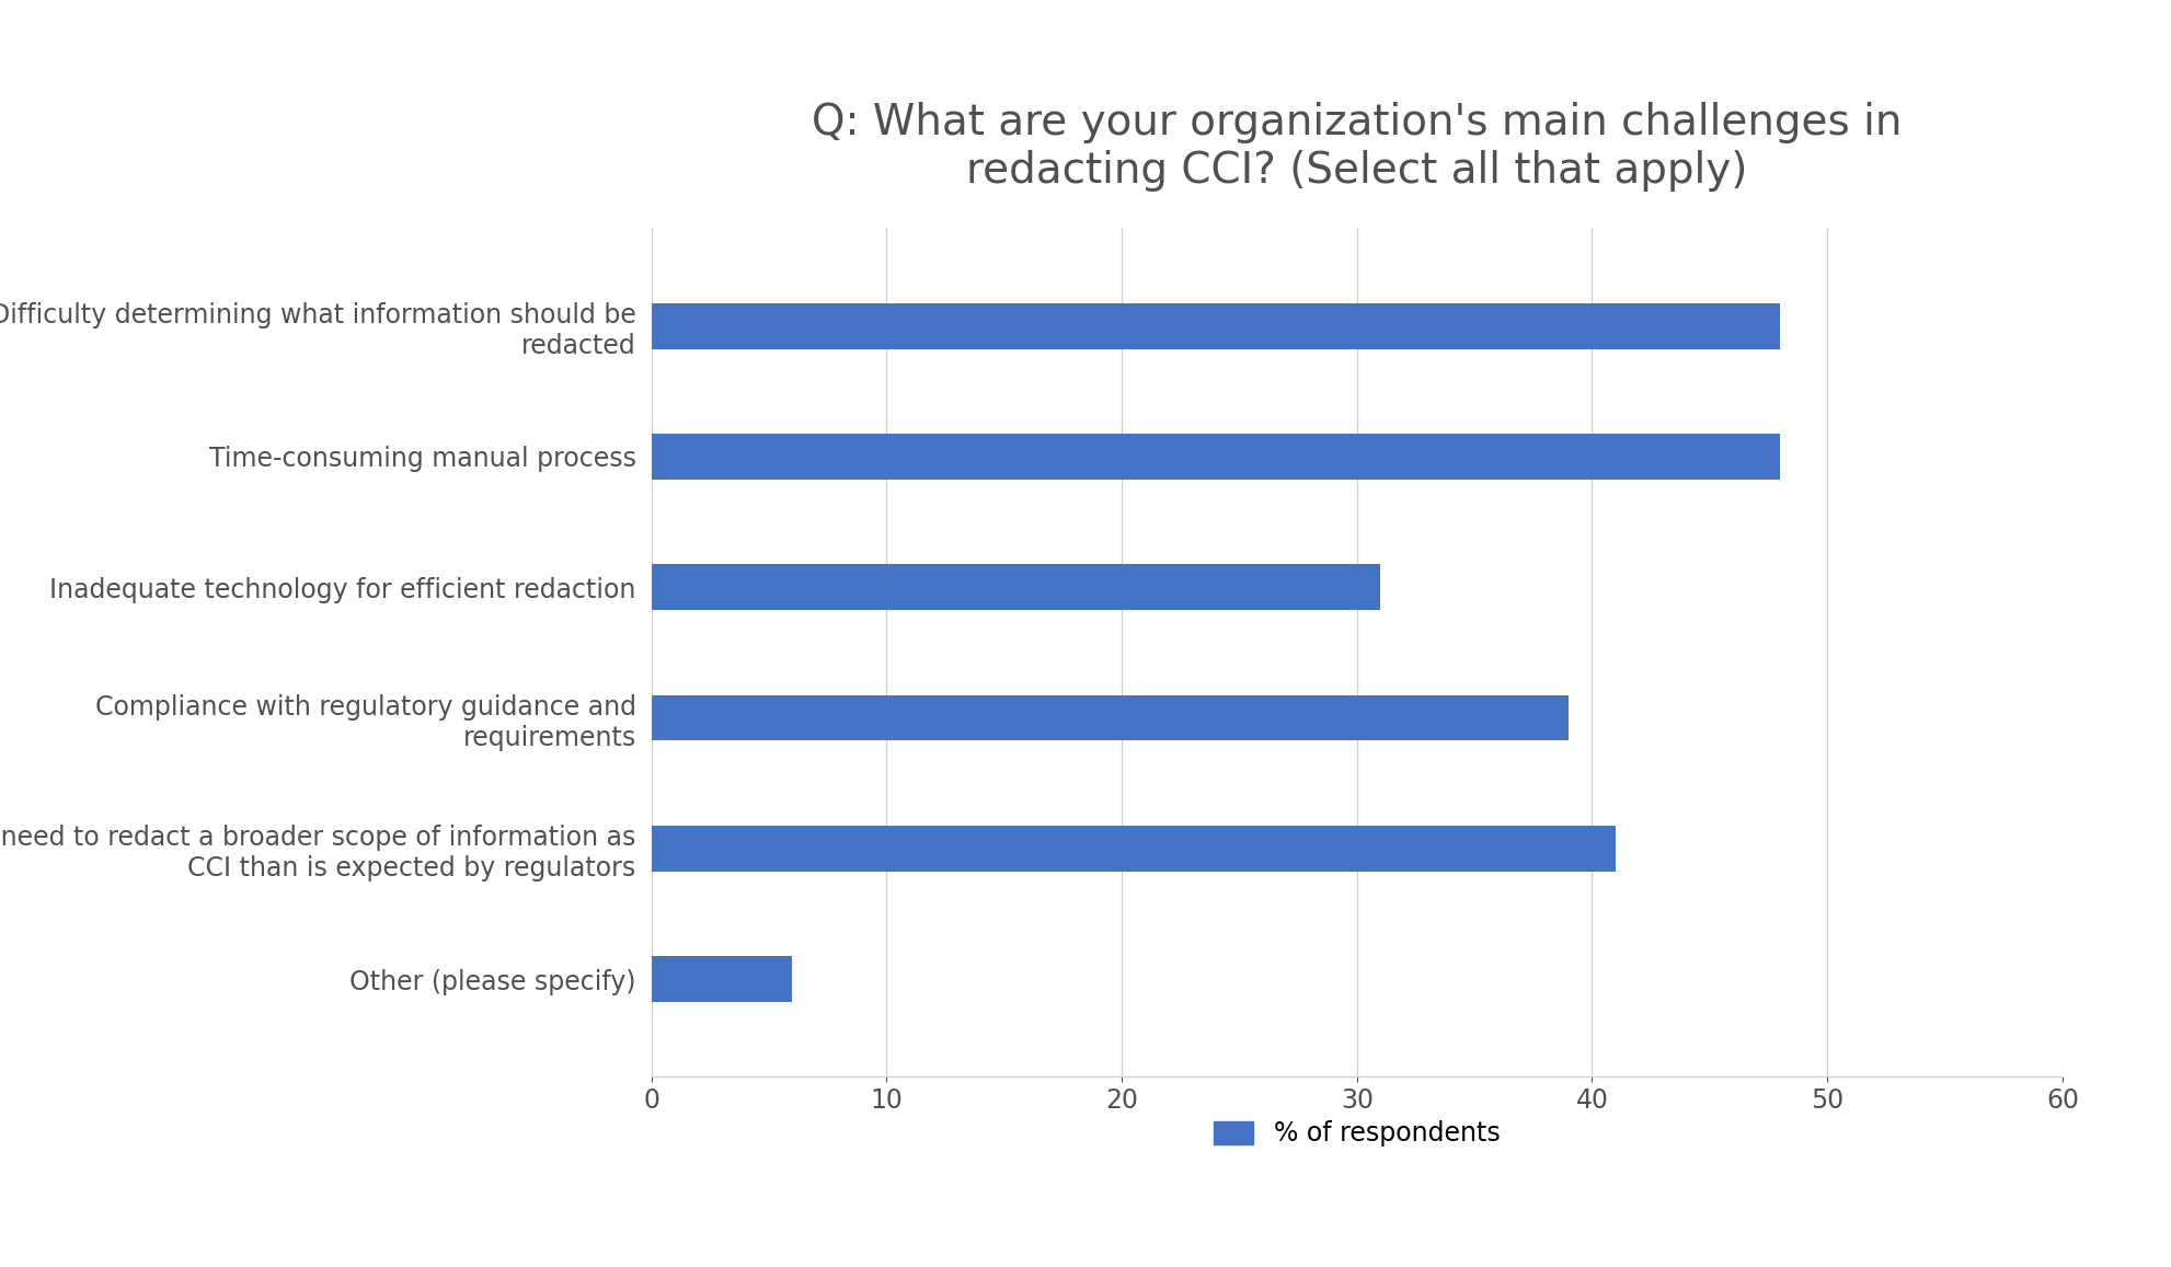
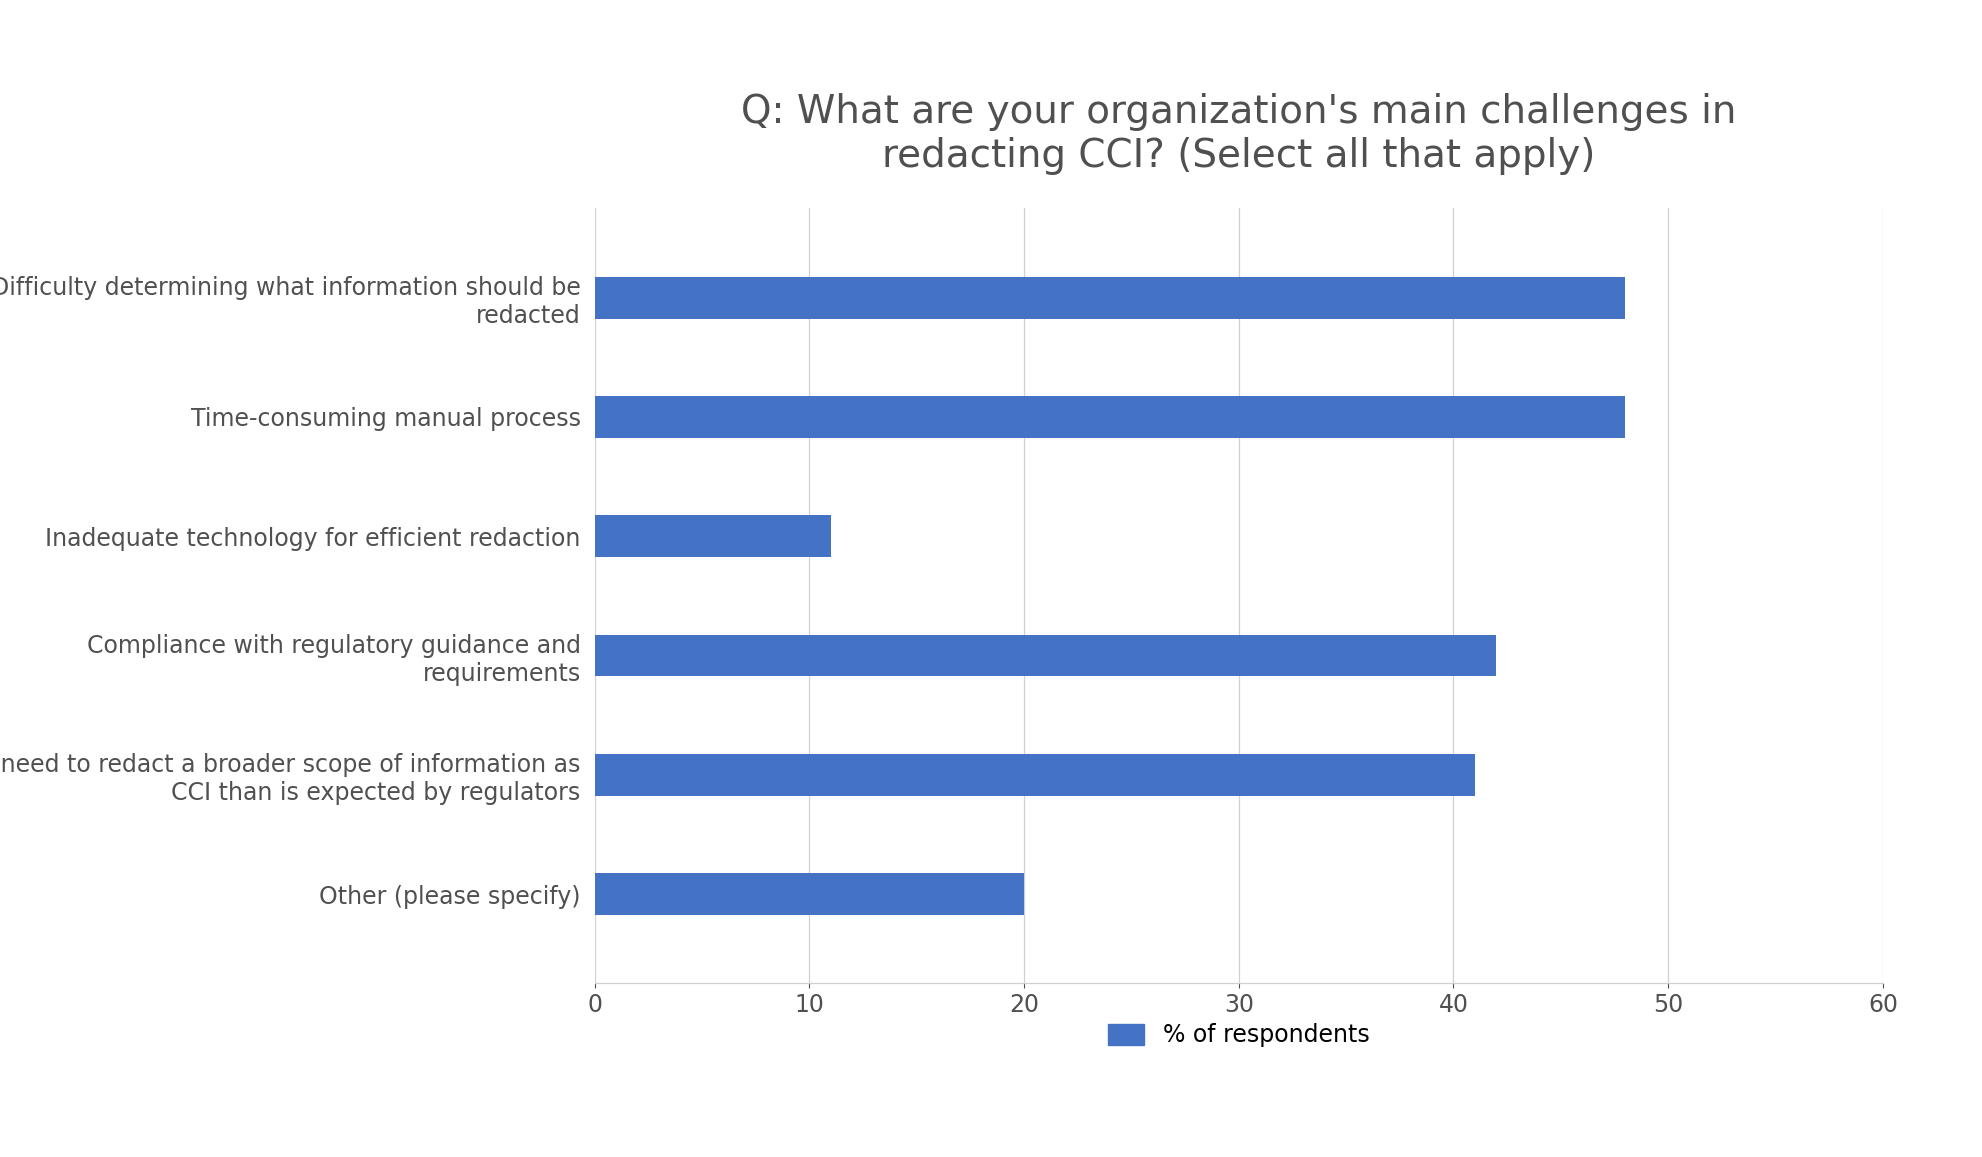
Inadequate technology for efficient redaction: 31 -> 11
Compliance with regulatory guidance and requirements: 39 -> 42
Other (please specify): 6 -> 20
